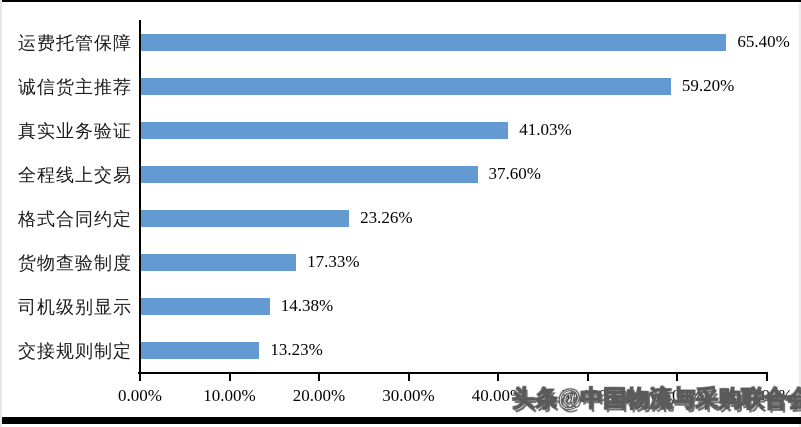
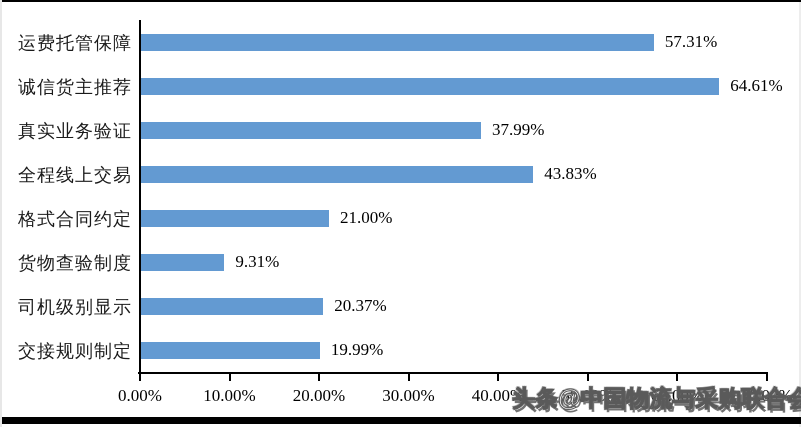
运费托管保障: 65.40% -> 57.31%
诚信货主推荐: 59.20% -> 64.61%
真实业务验证: 41.03% -> 37.99%
全程线上交易: 37.60% -> 43.83%
格式合同约定: 23.26% -> 21.00%
货物查验制度: 17.33% -> 9.31%
司机级别显示: 14.38% -> 20.37%
交接规则制定: 13.23% -> 19.99%
